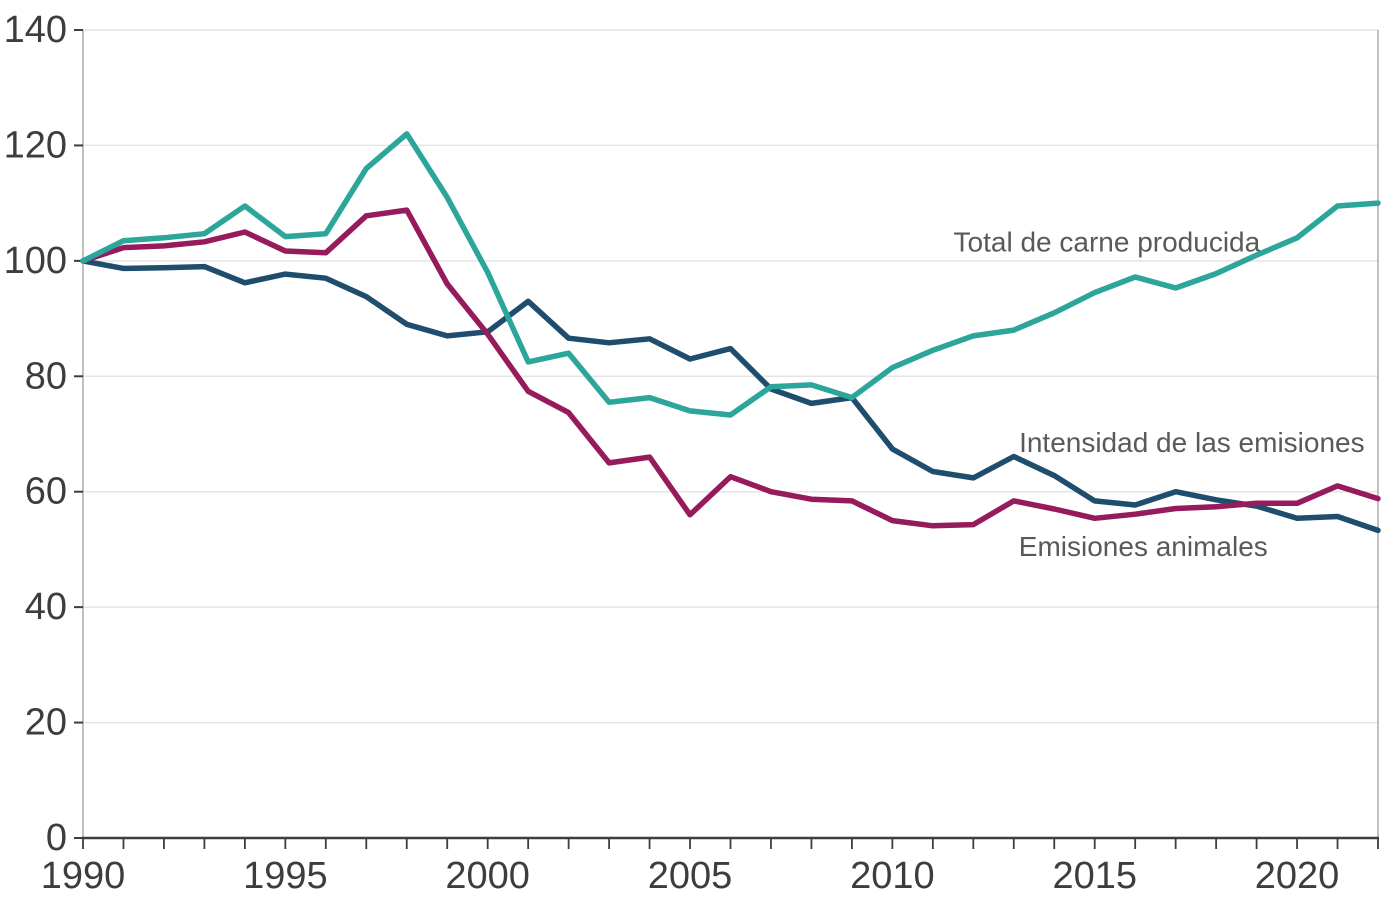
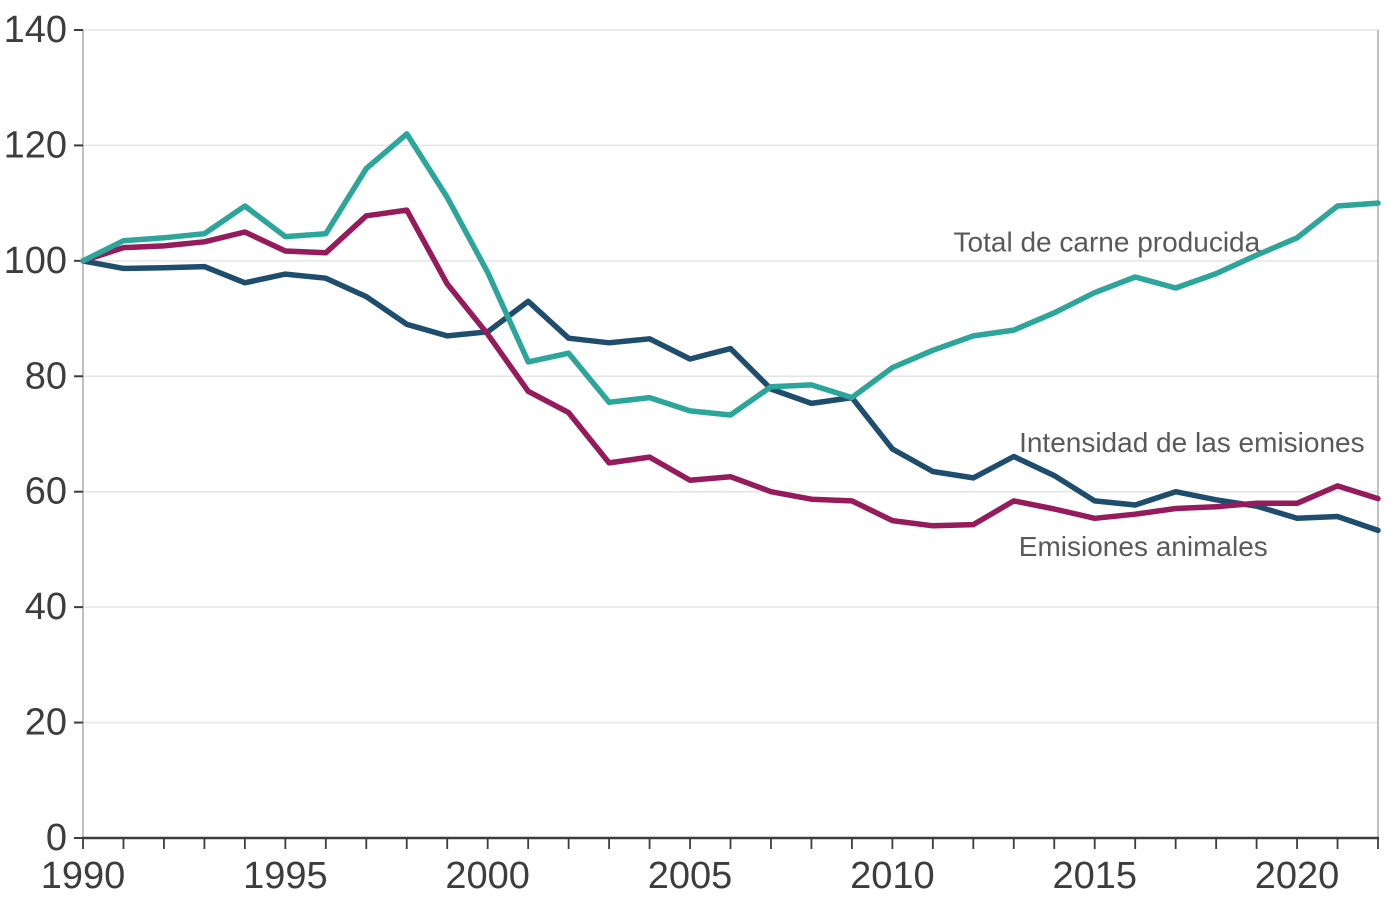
Emisiones animales/2005: 56 -> 62
